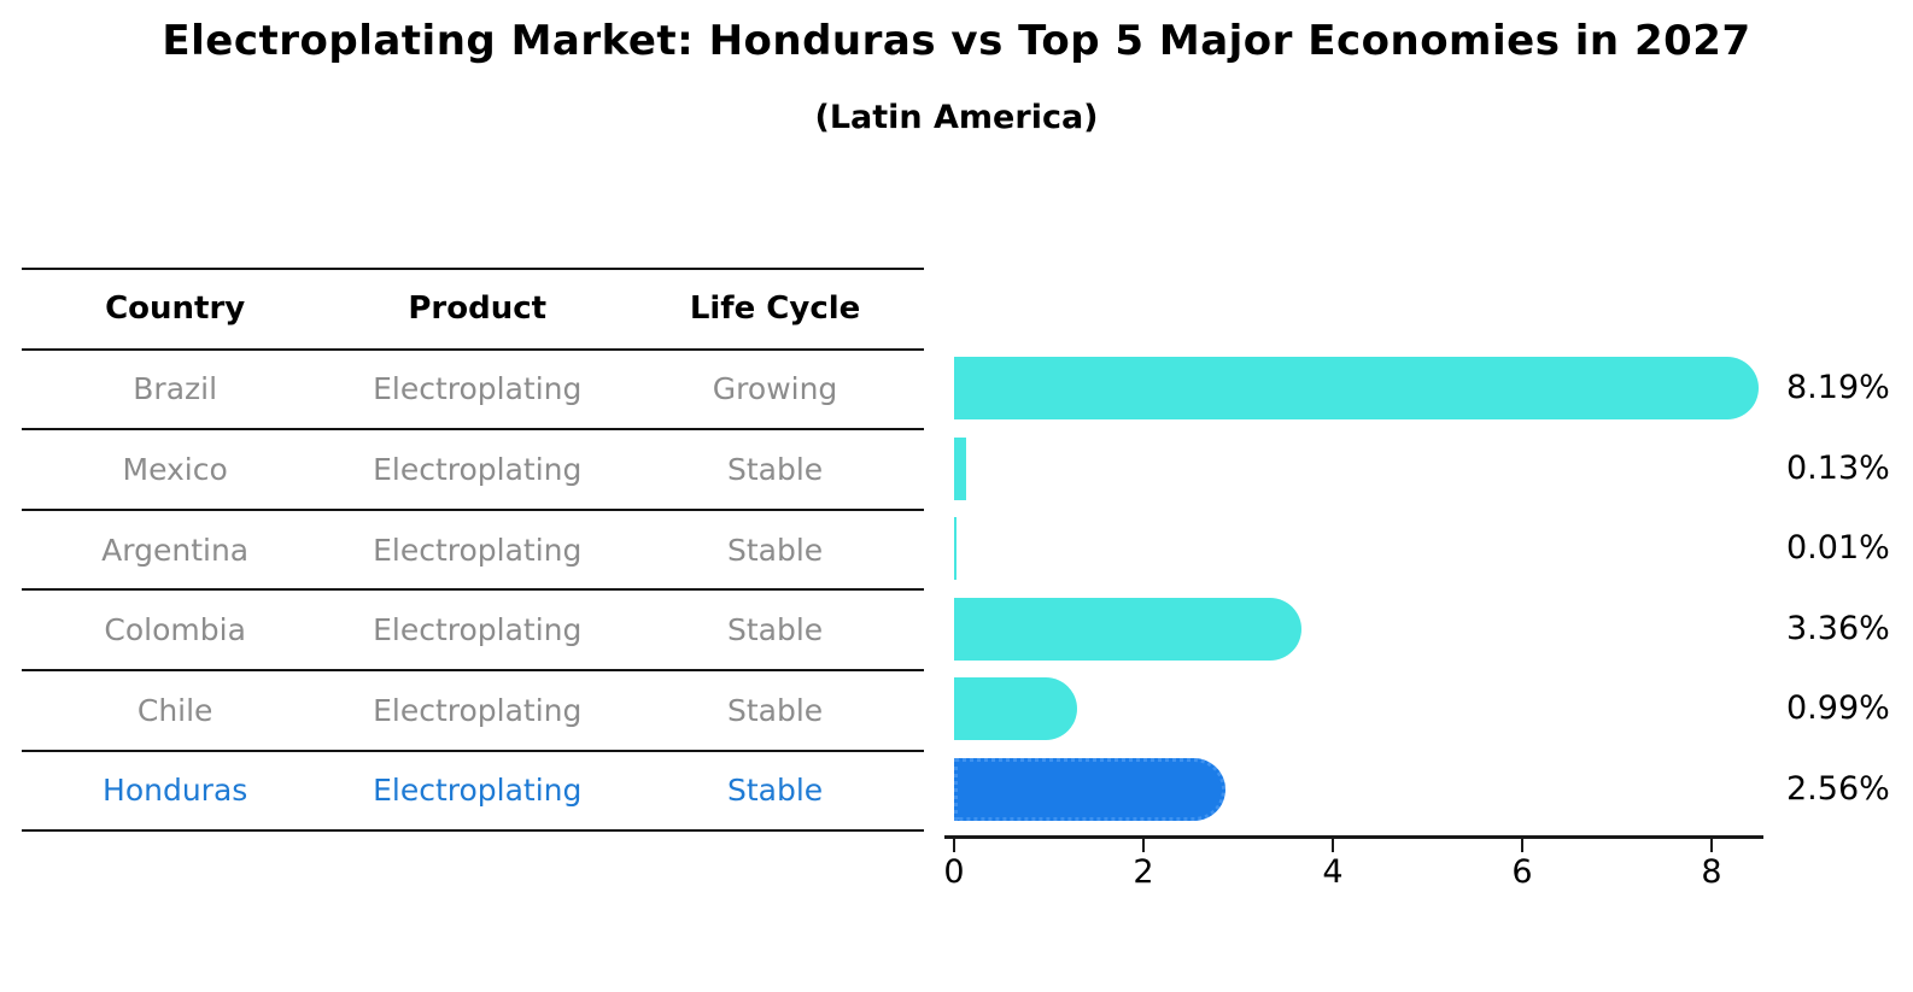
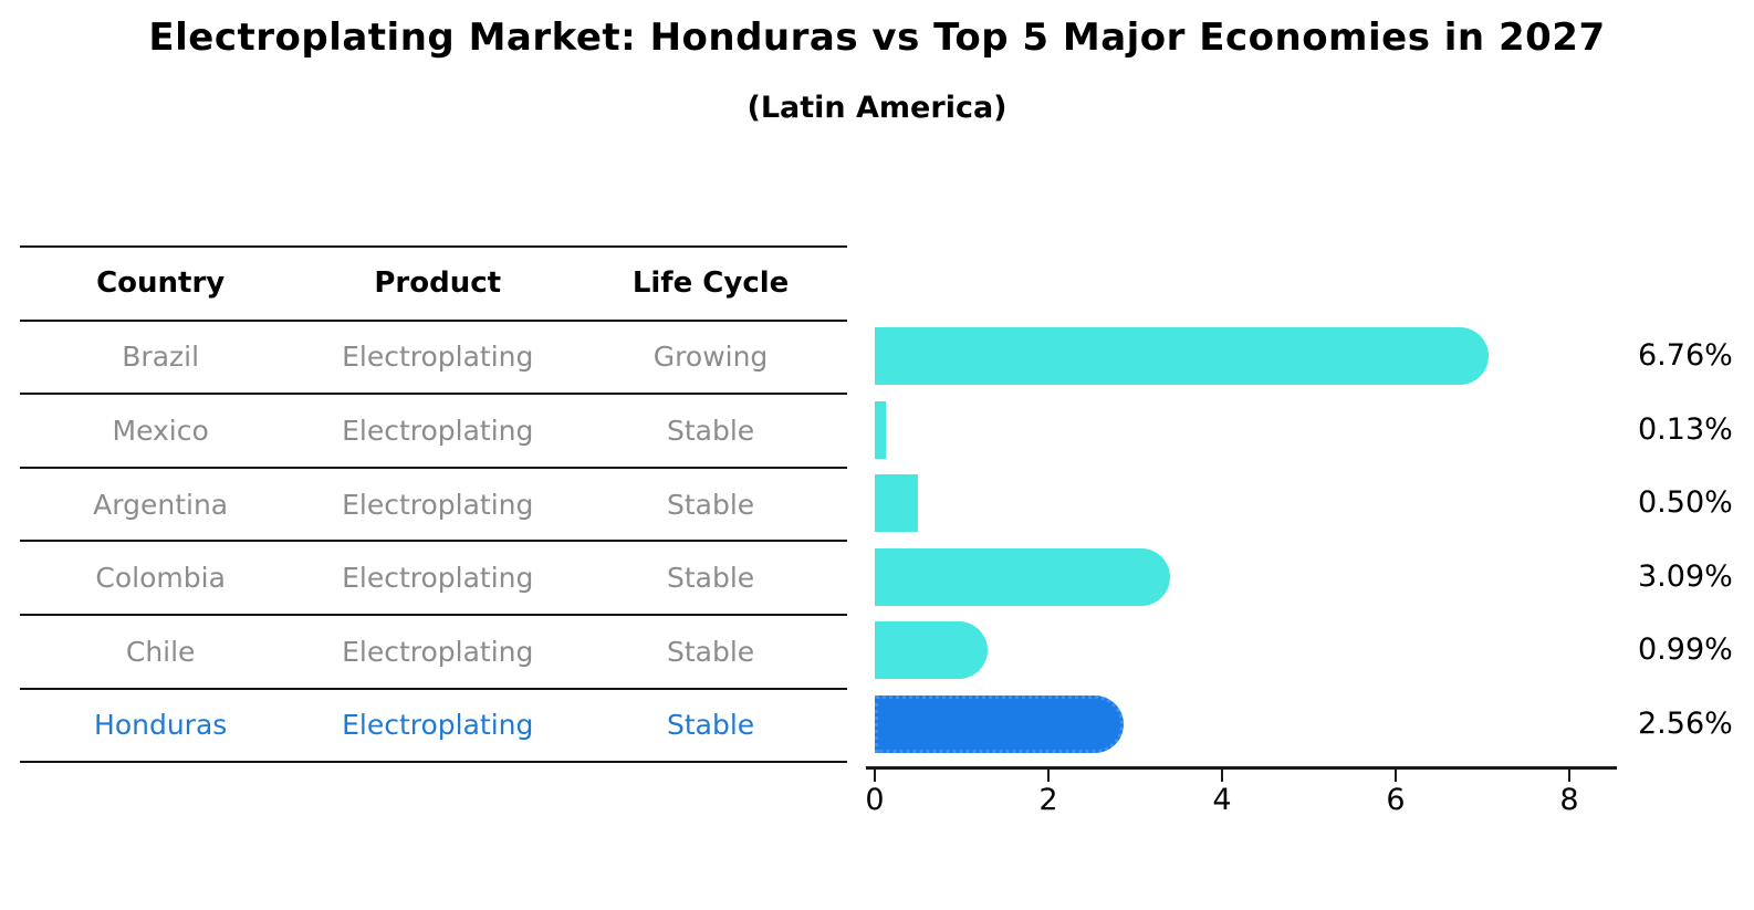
Brazil: 8.19% -> 6.76%
Argentina: 0.01% -> 0.50%
Colombia: 3.36% -> 3.09%
